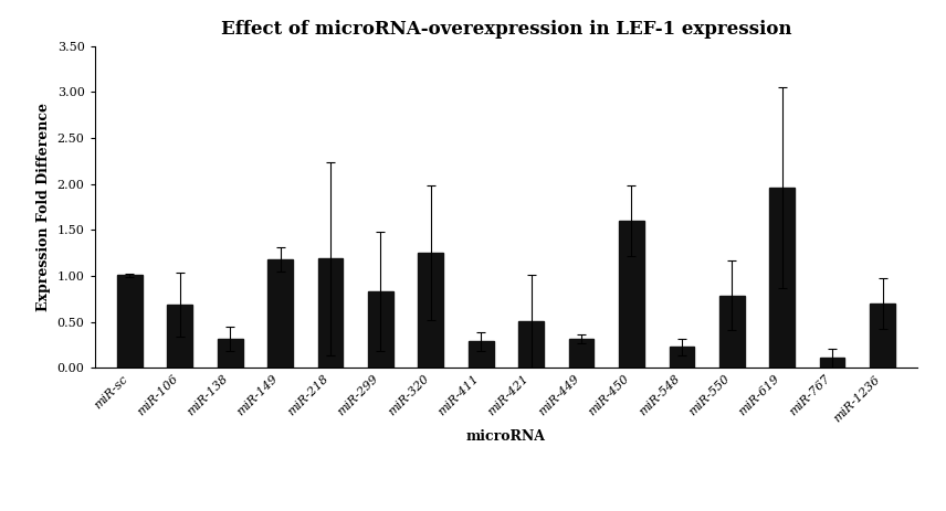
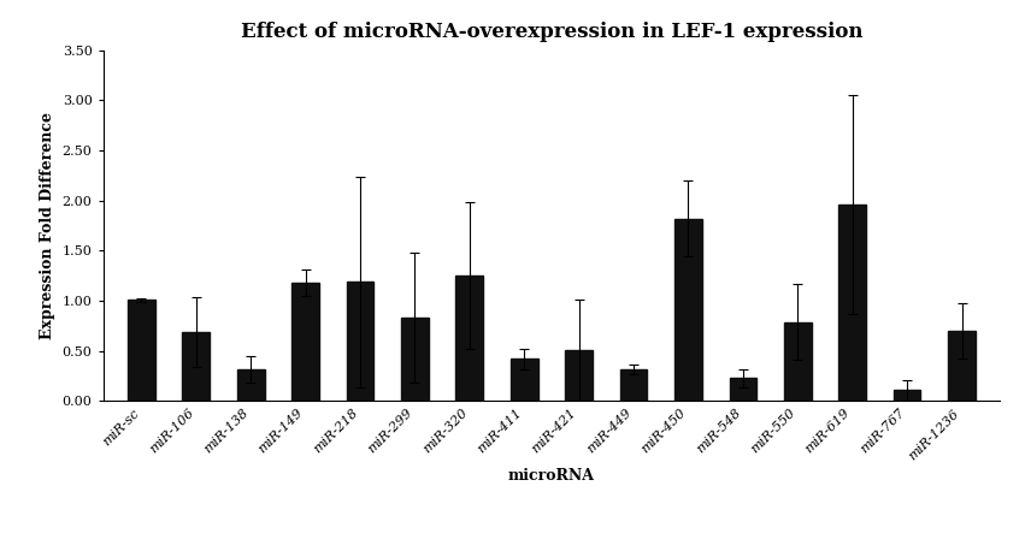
miR-411: 0.29 -> 0.42
miR-450: 1.60 -> 1.82
